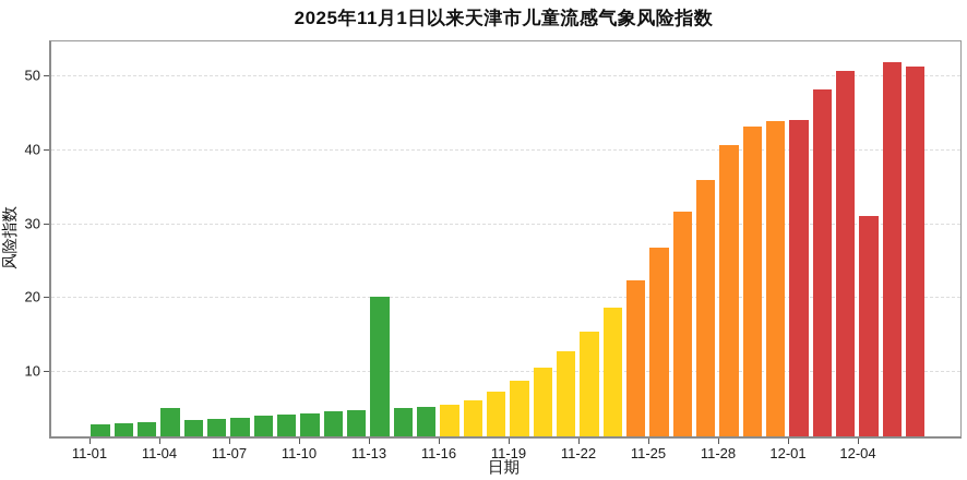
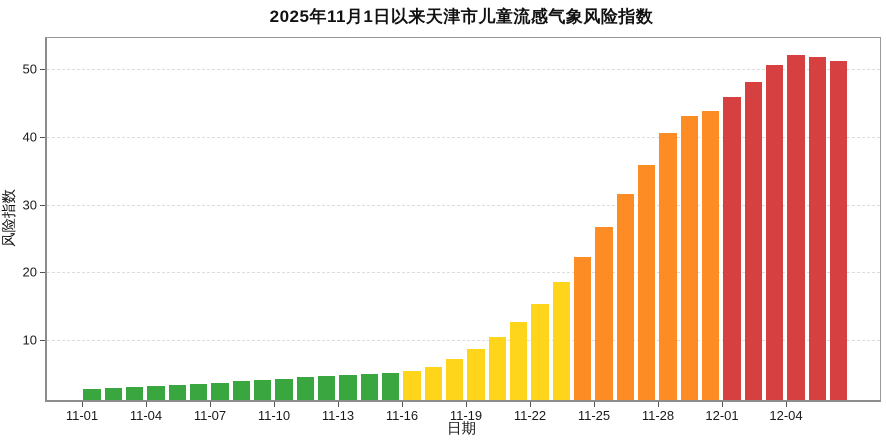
11-04: 5 -> 3
11-13: 20 -> 5
12-01: 44 -> 46
12-04: 31 -> 52
